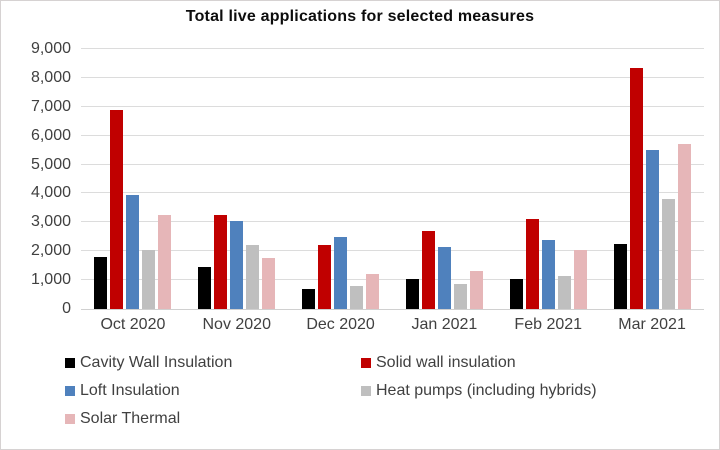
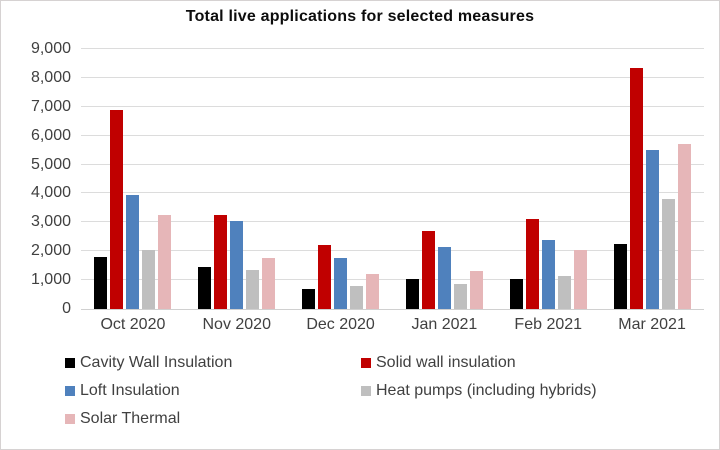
Heat pumps (including hybrids)/Nov 2020: 2200 -> 1400
Loft Insulation/Dec 2020: 2500 -> 1800
